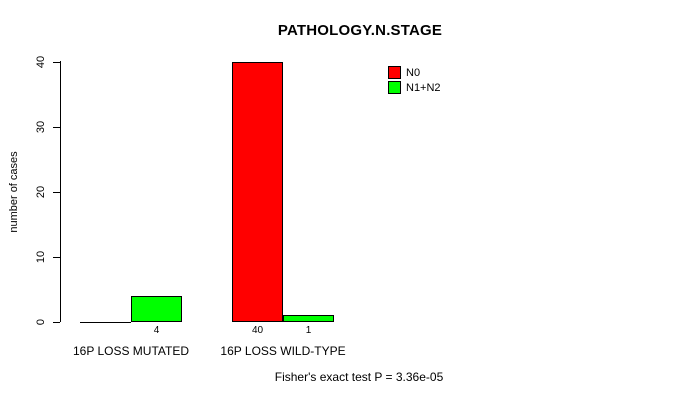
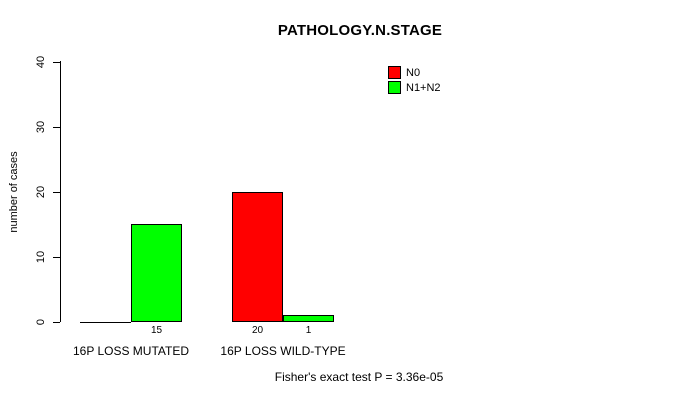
N1+N2/16P LOSS MUTATED: 4 -> 15
N0/16P LOSS WILD-TYPE: 40 -> 20
